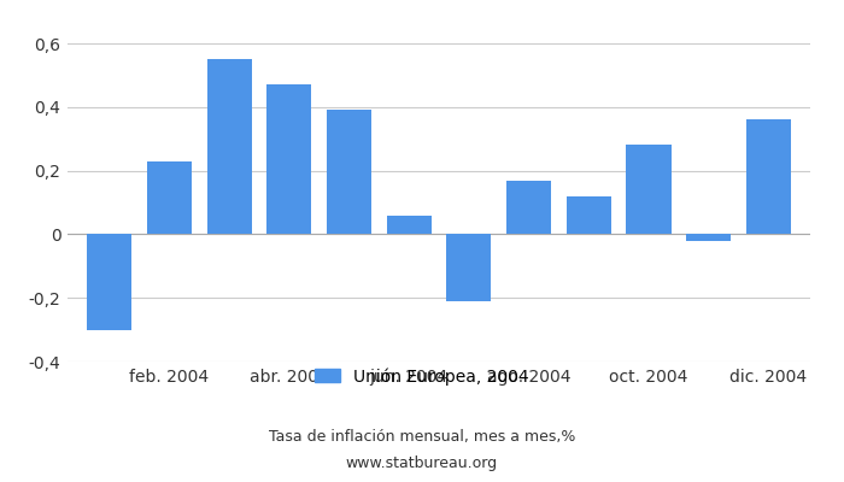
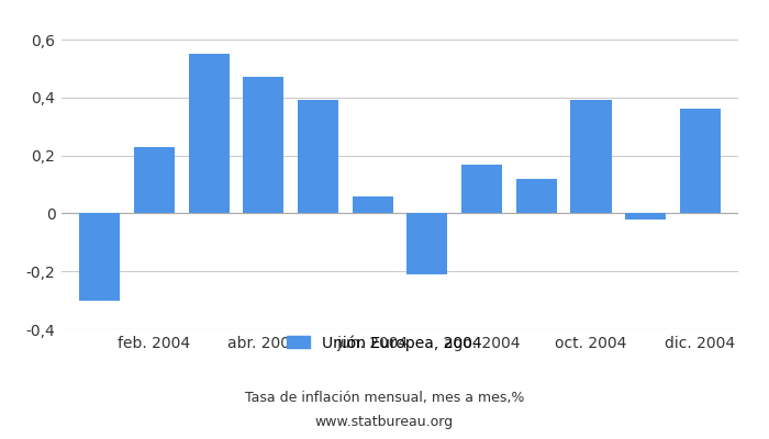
oct. 2004: 0,28 -> 0,39
